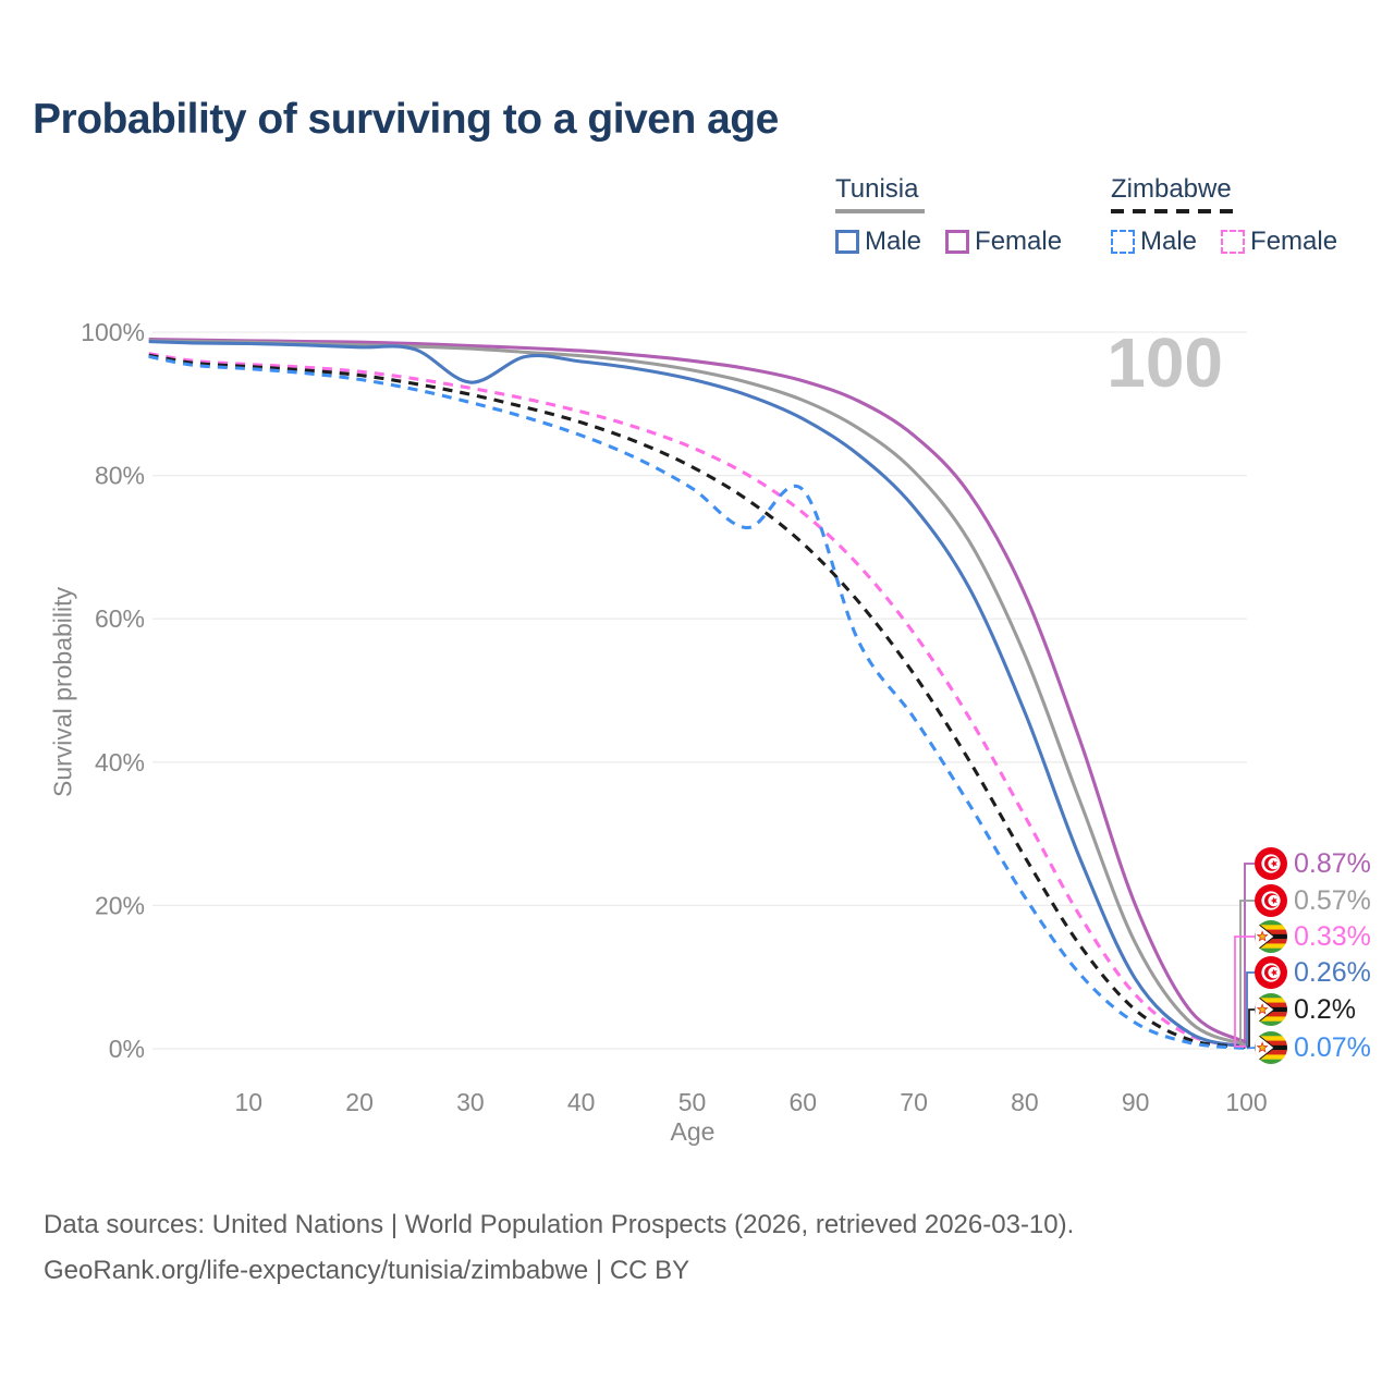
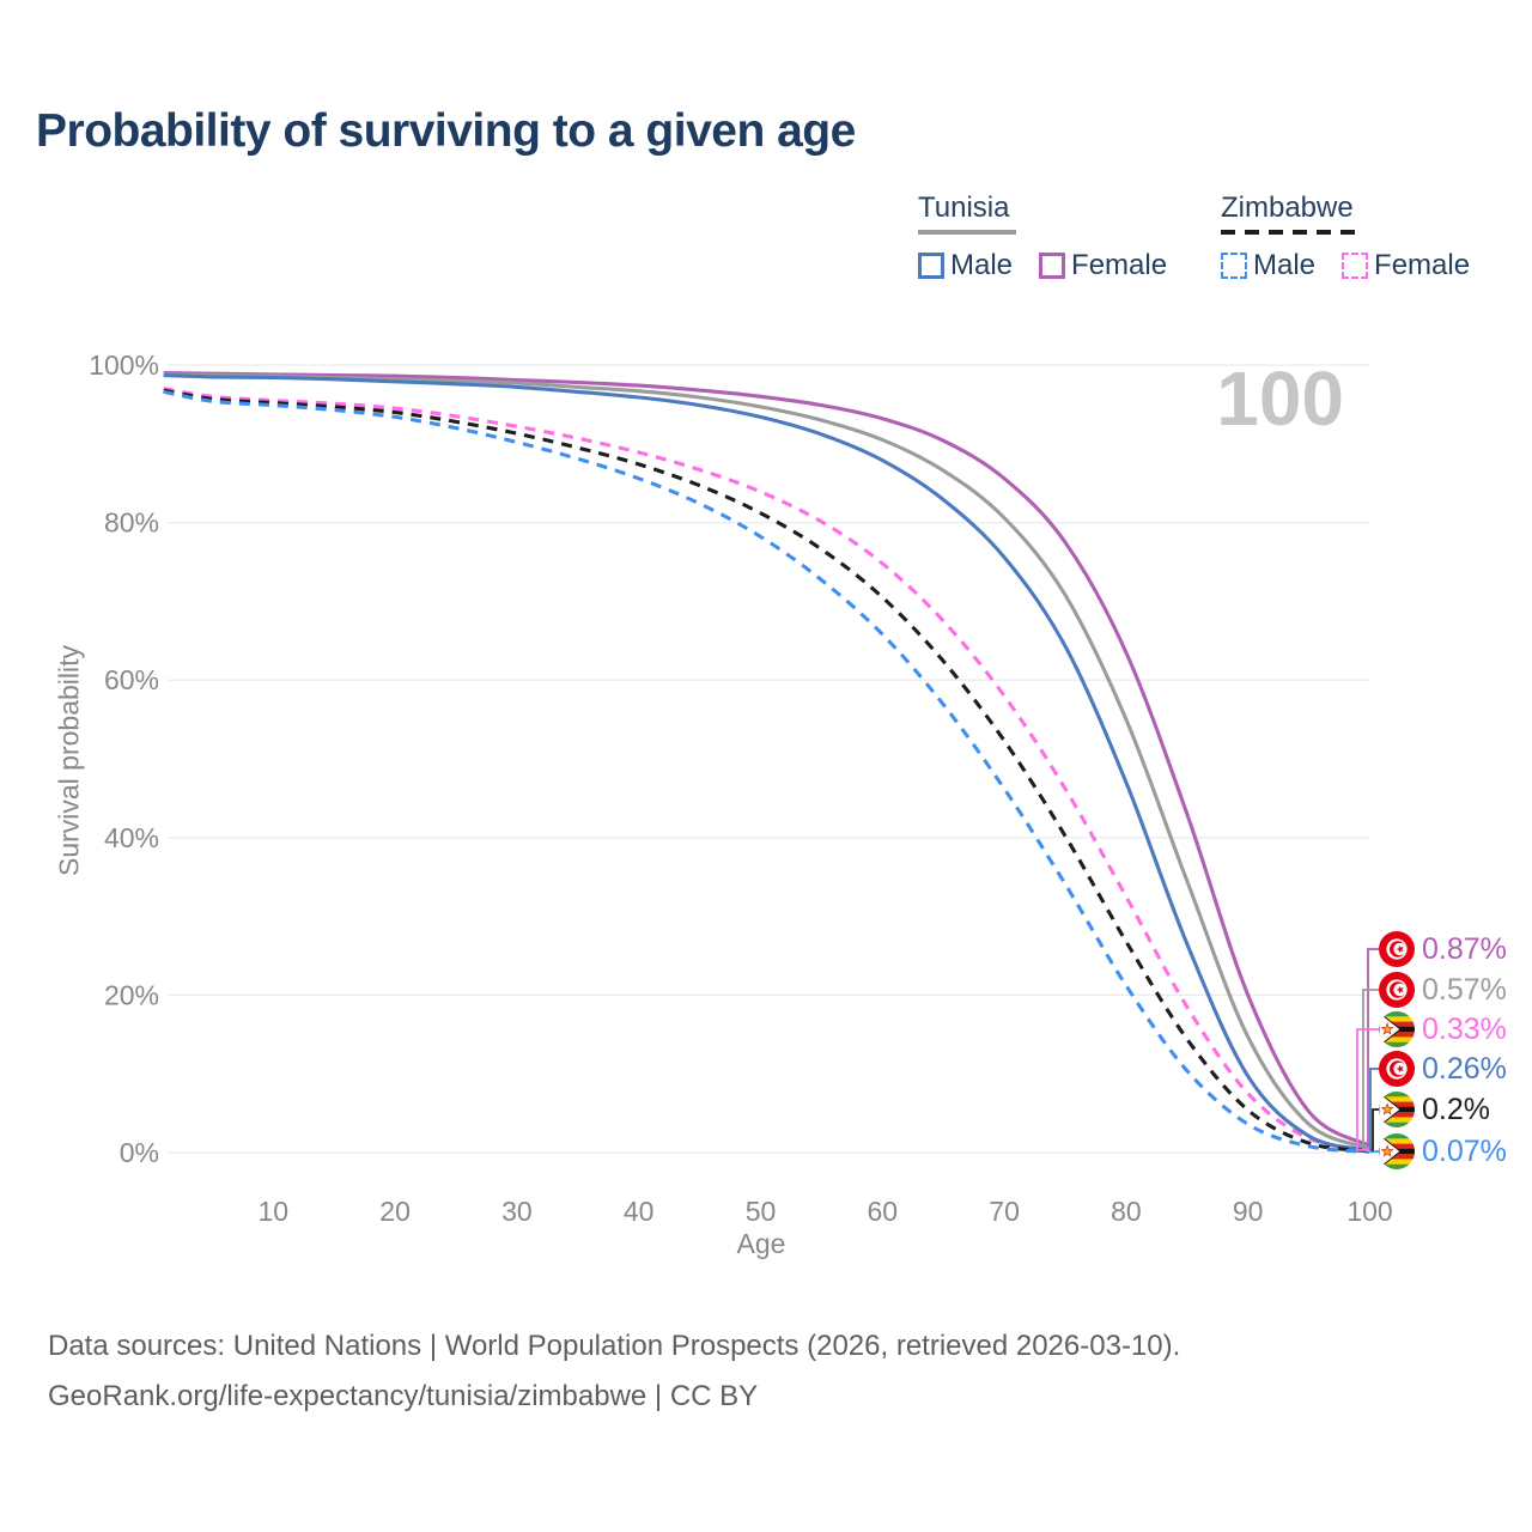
Tunisia Male/30: 93% -> 97%
Zimbabwe Male/60: 78% -> 66%
